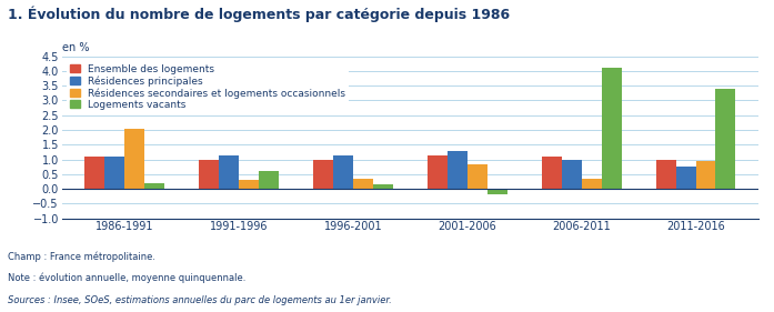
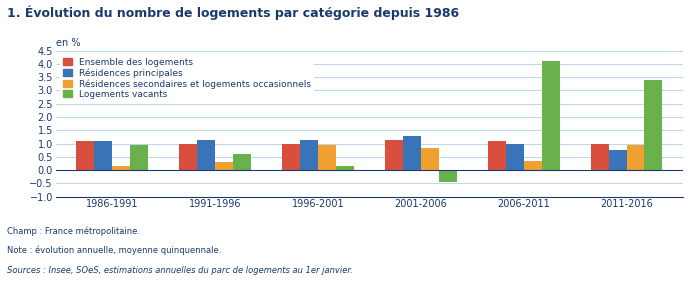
Résidences secondaires et logements occasionnels/1986-1991: 2.05 -> 0.15
Logements vacants/1986-1991: 0.20 -> 0.95
Résidences secondaires et logements occasionnels/1996-2001: 0.35 -> 0.95
Logements vacants/2001-2006: -0.20 -> -0.45
